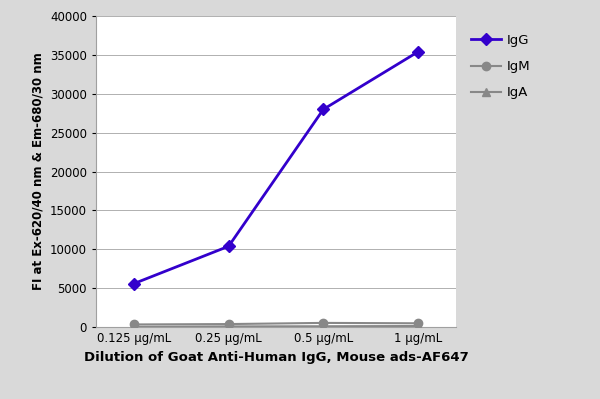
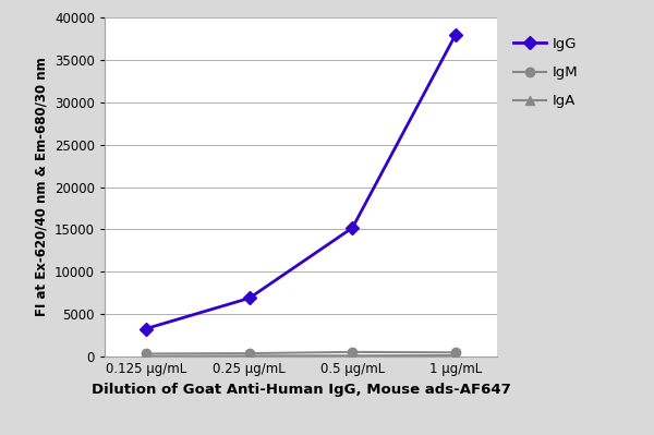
IgG/0.125 μg/mL: 5600 -> 3300
IgG/0.25 μg/mL: 10400 -> 6900
IgG/0.5 μg/mL: 28000 -> 15200
IgG/1 μg/mL: 35400 -> 38000
